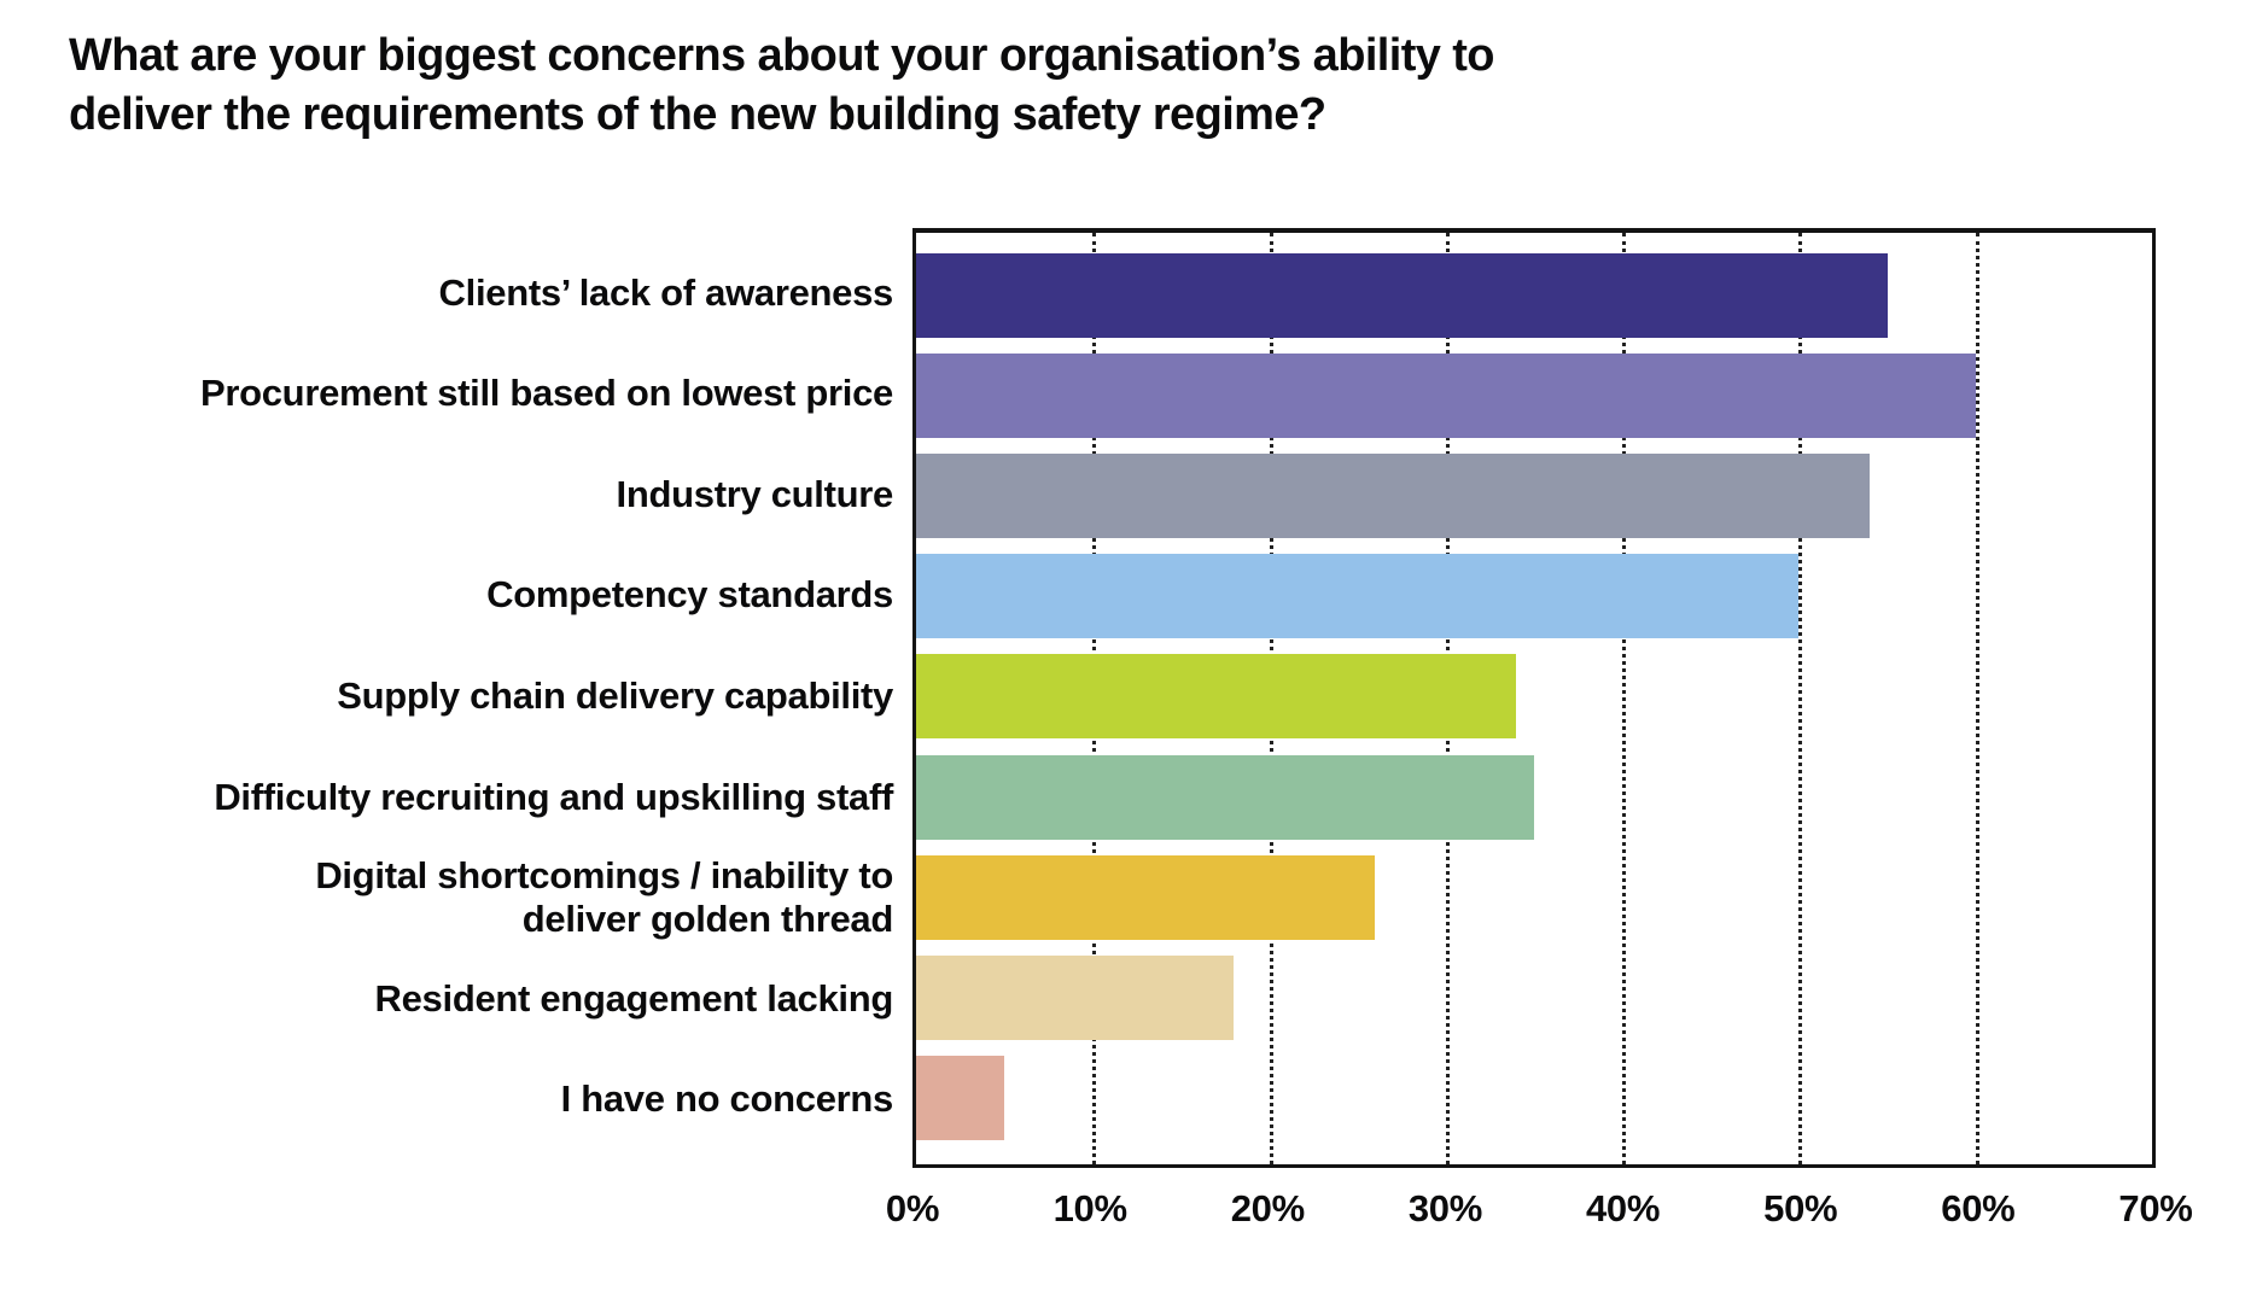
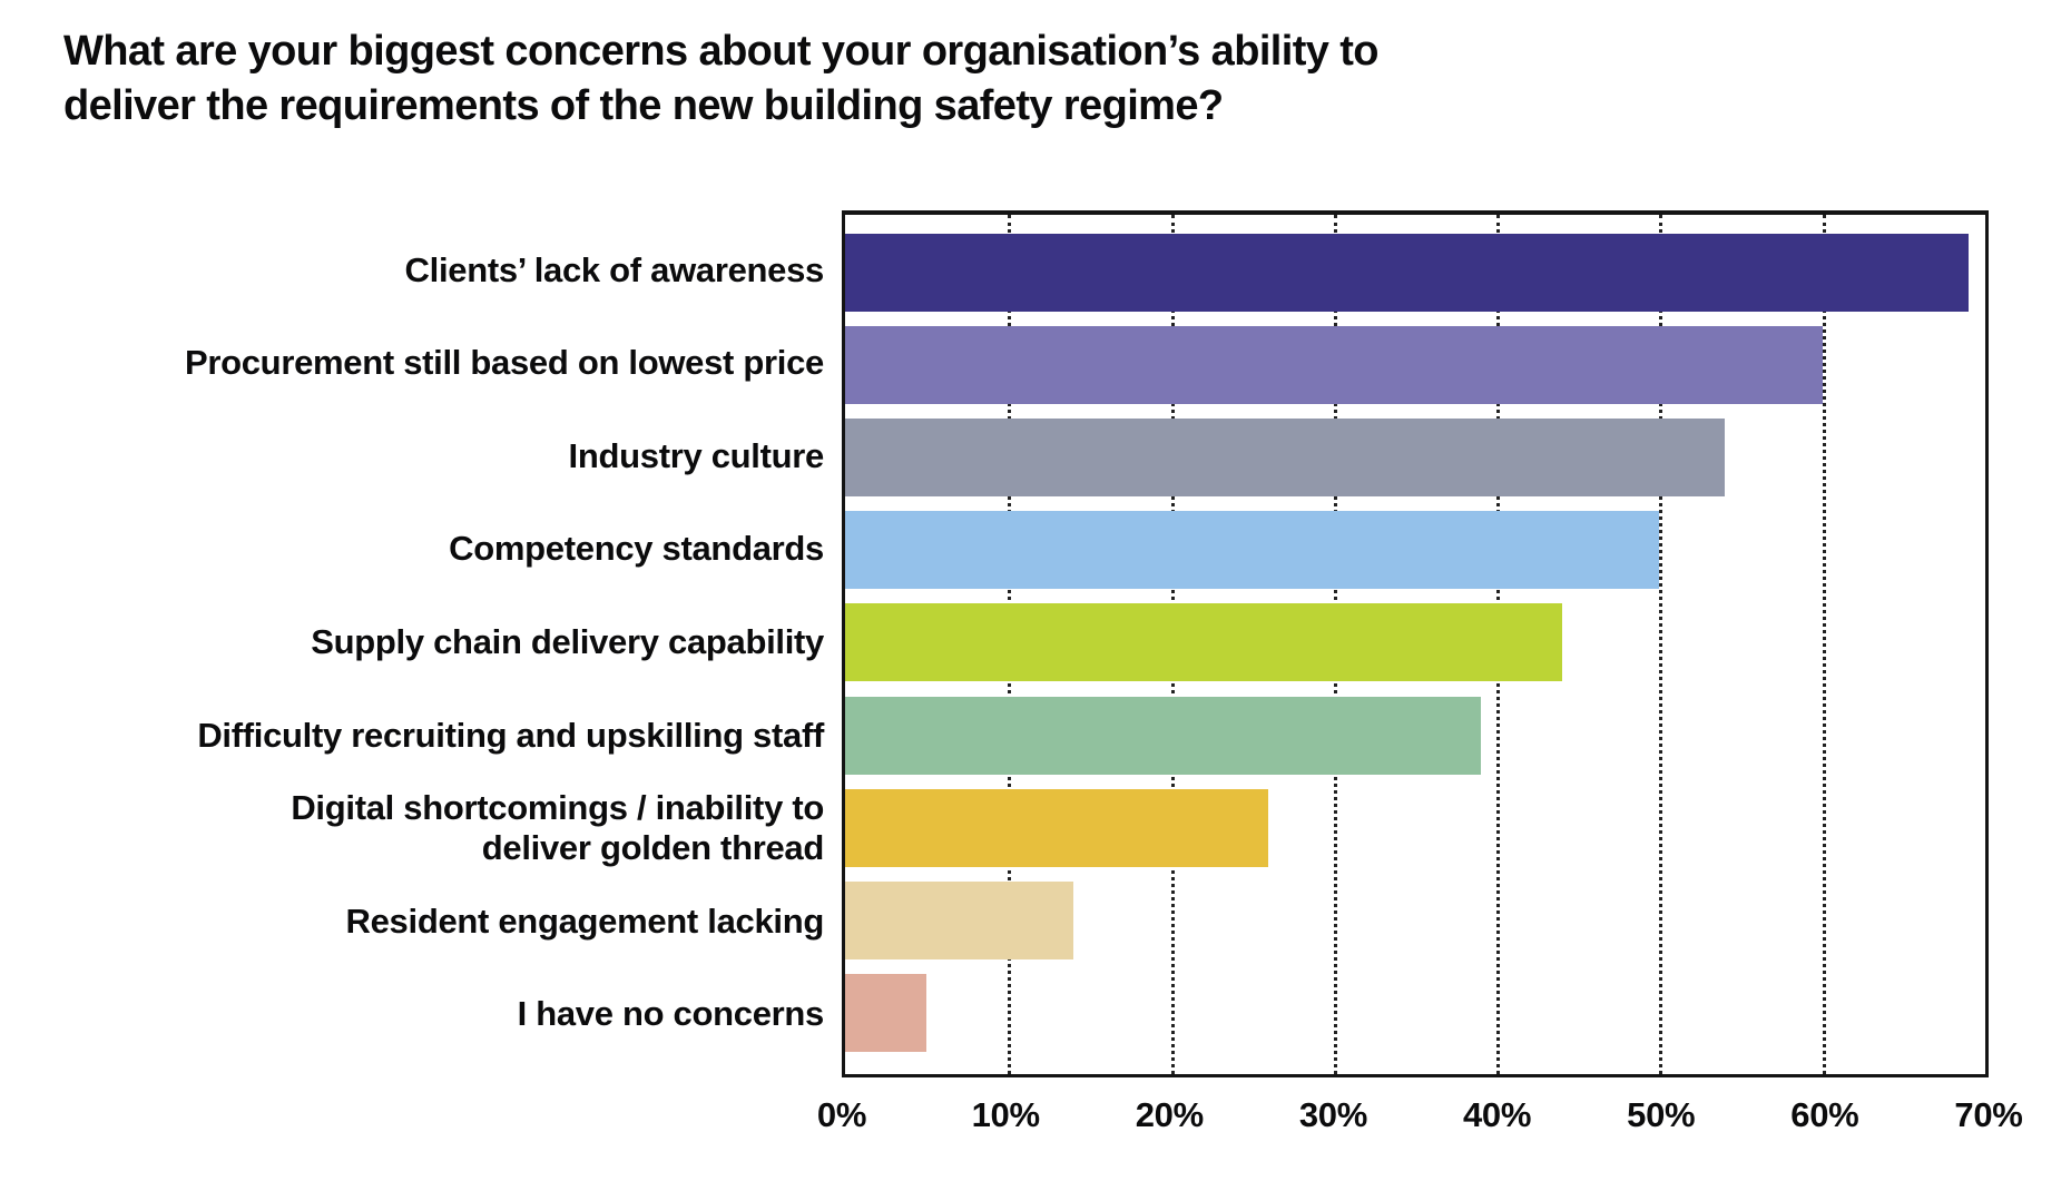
Clients’ lack of awareness: 55% -> 69%
Supply chain delivery capability: 34% -> 44%
Difficulty recruiting and upskilling staff: 35% -> 39%
Resident engagement lacking: 18% -> 14%
